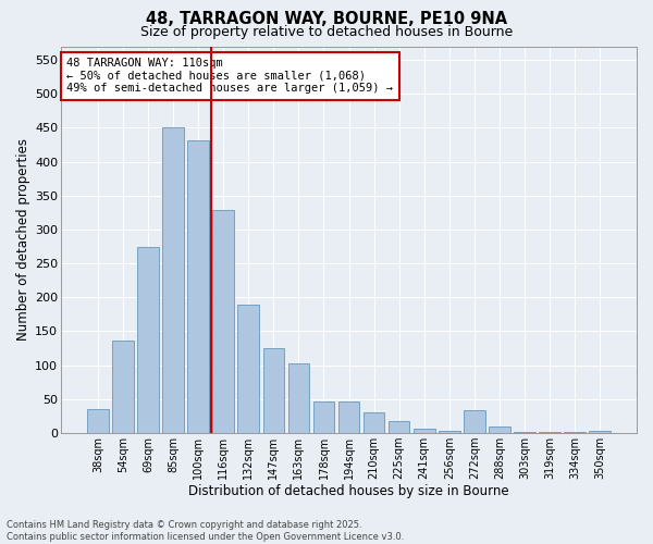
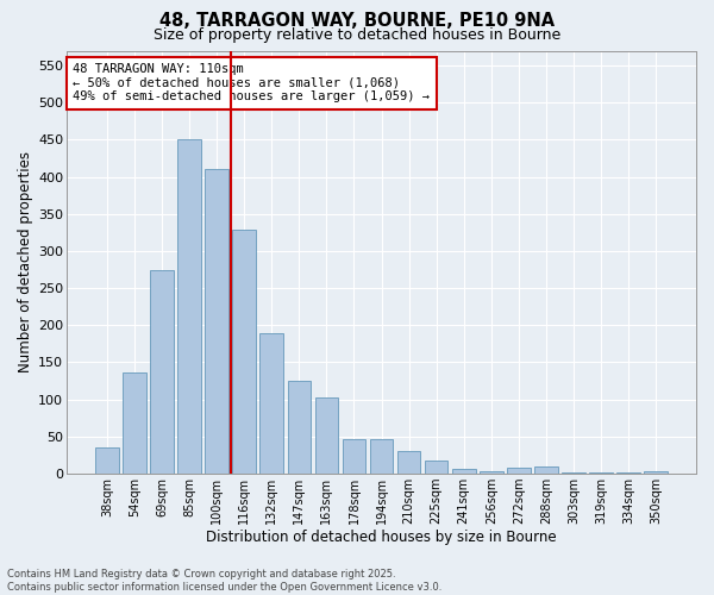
100sqm: 432 -> 410
272sqm: 34 -> 8
